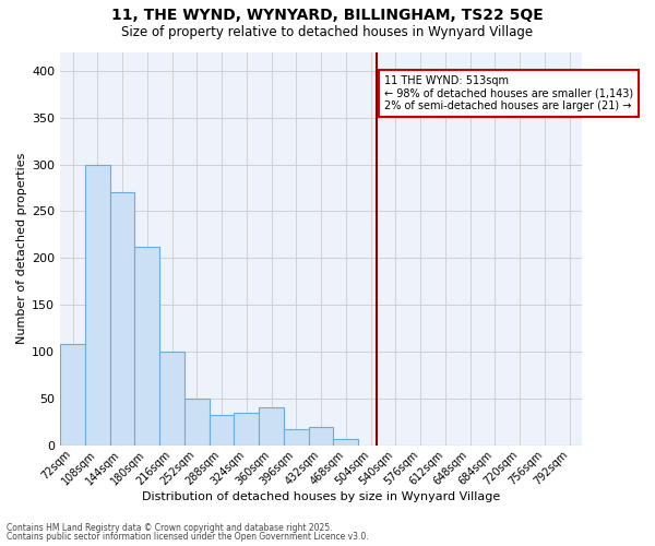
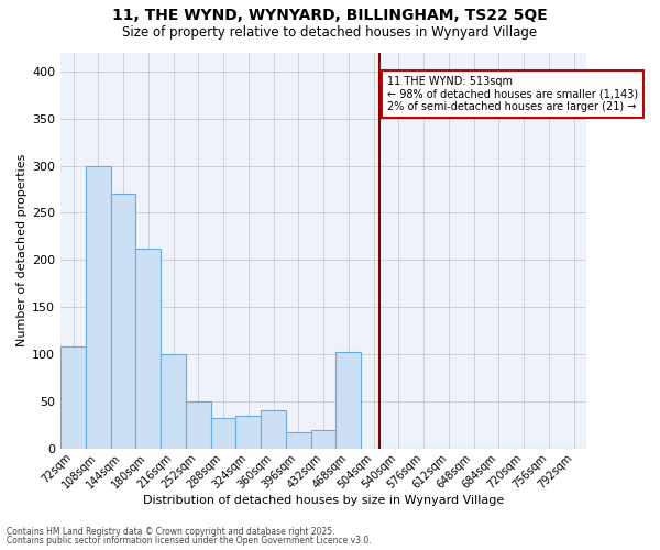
468sqm: 7 -> 102
